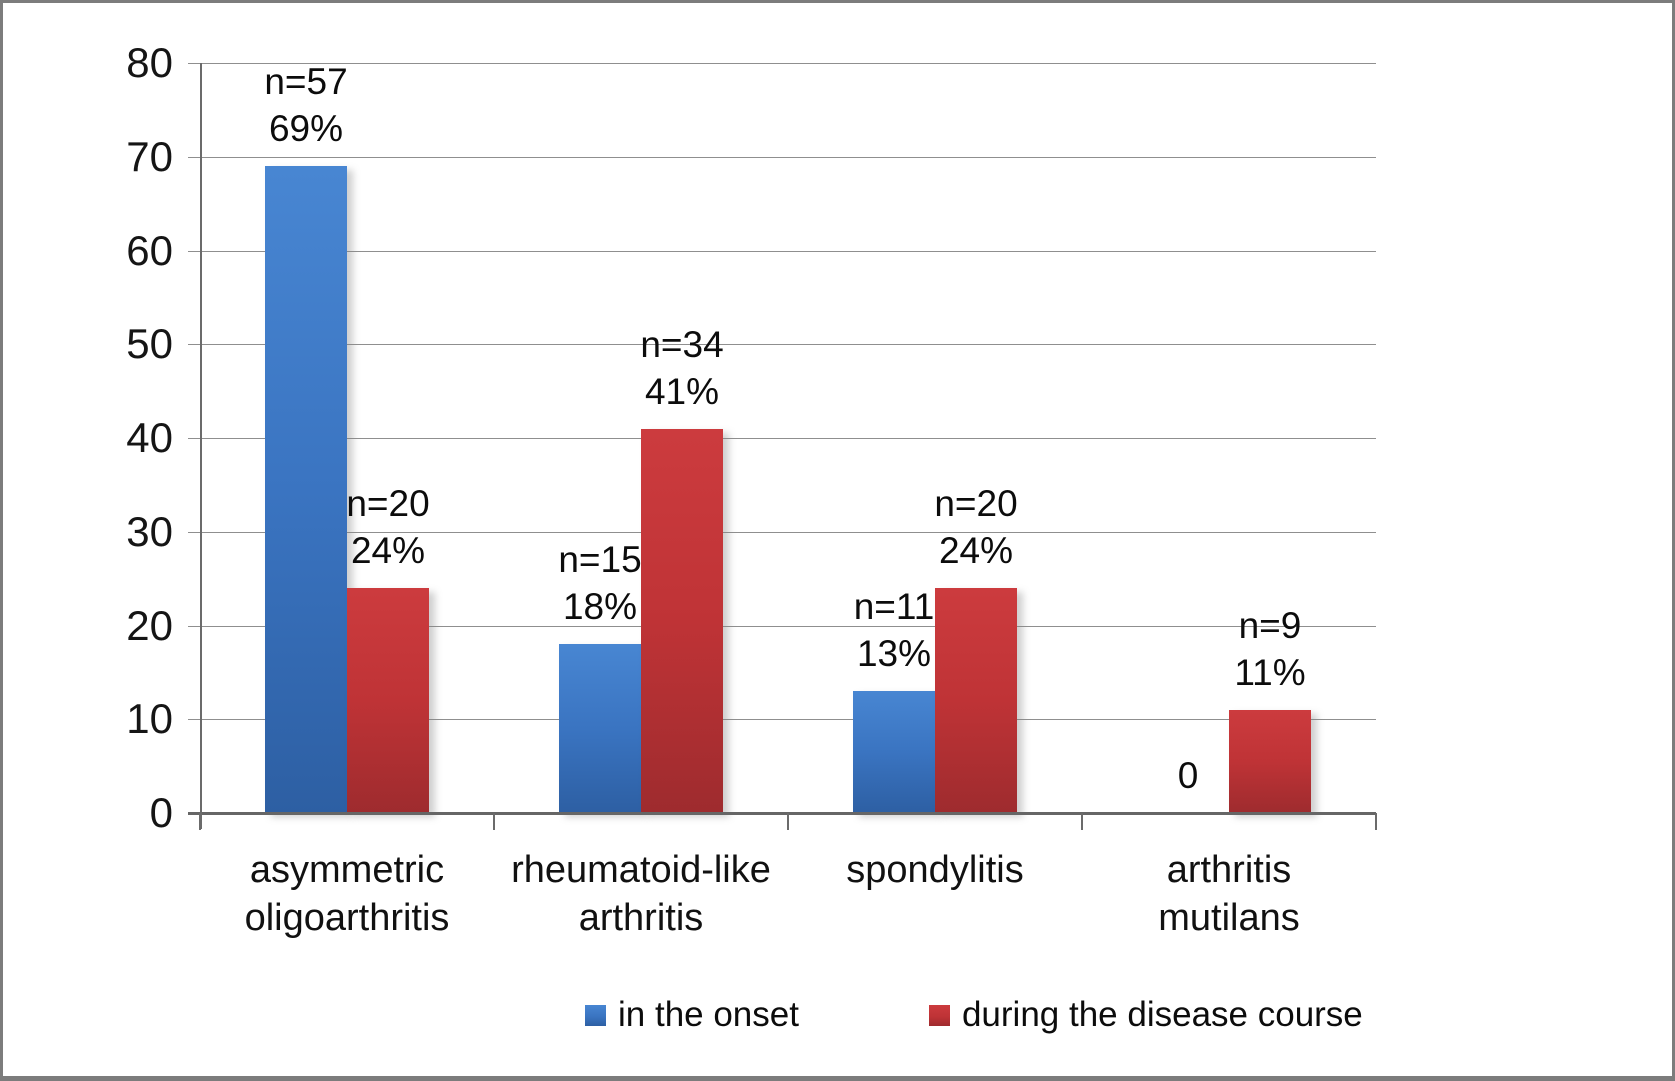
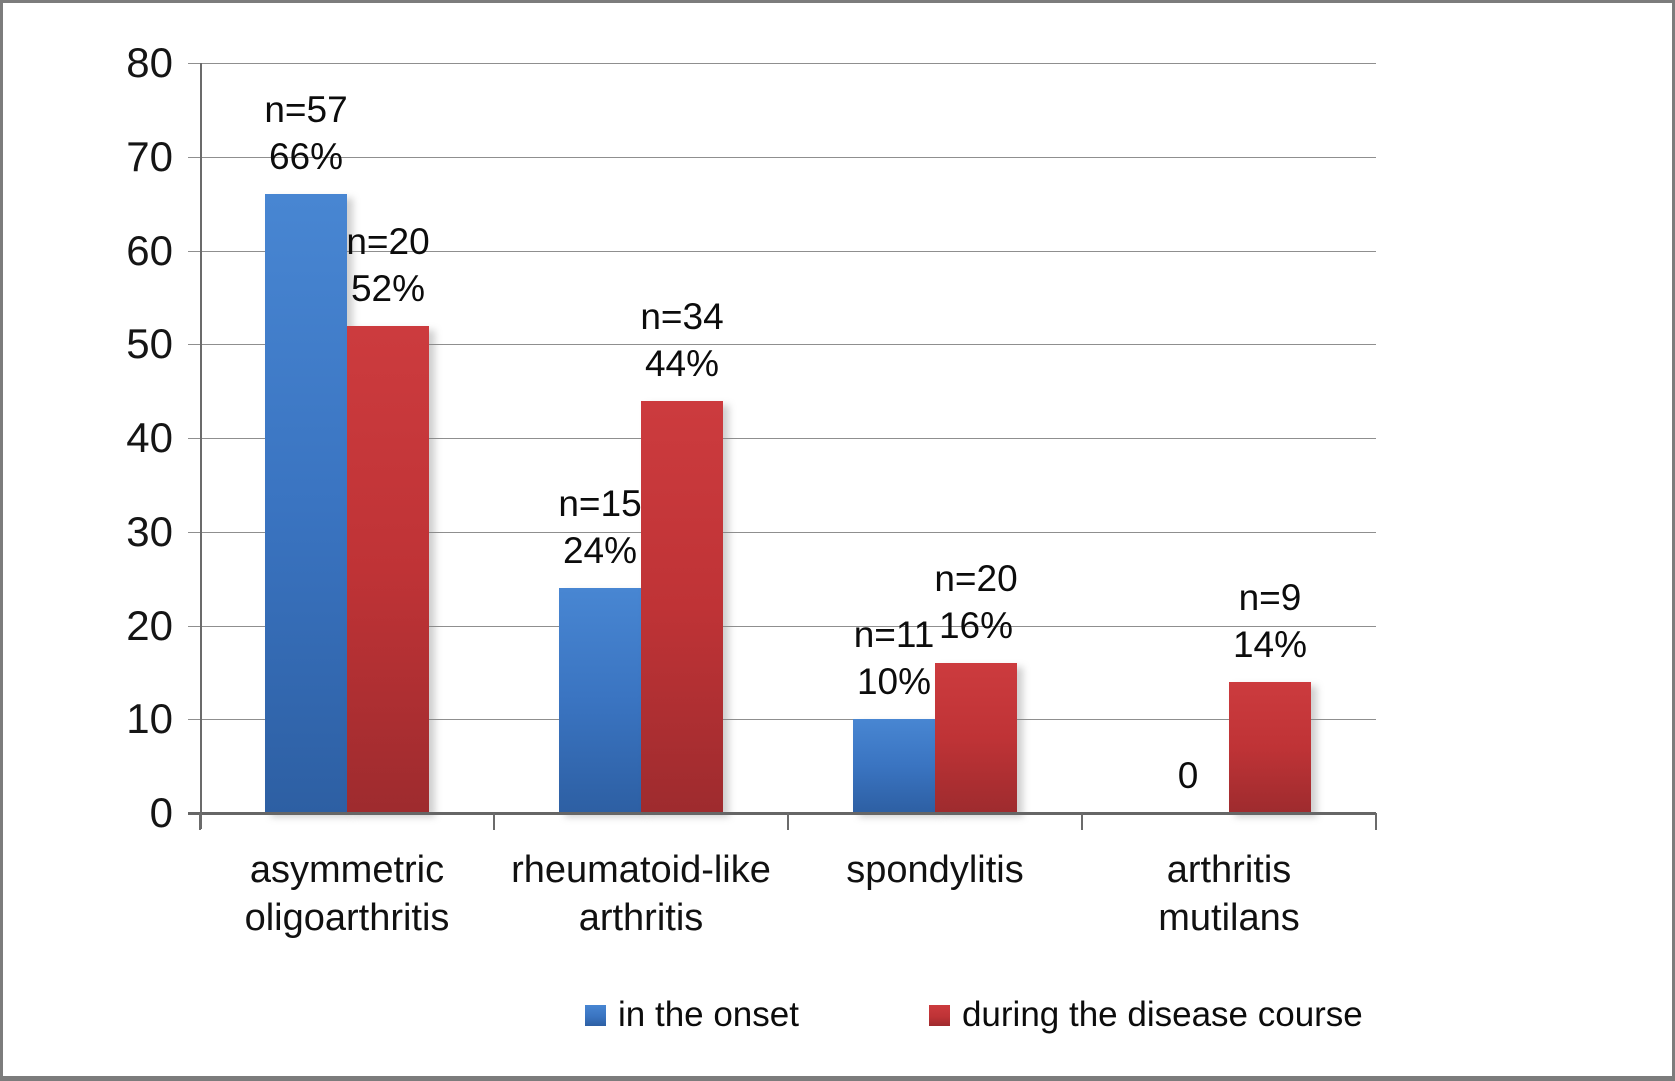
in the onset/asymmetric oligoarthritis: 69% -> 66%
during the disease course/asymmetric oligoarthritis: 24% -> 52%
in the onset/rheumatoid-like arthritis: 18% -> 24%
during the disease course/rheumatoid-like arthritis: 41% -> 44%
in the onset/spondylitis: 13% -> 10%
during the disease course/spondylitis: 24% -> 16%
during the disease course/arthritis mutilans: 11% -> 14%
